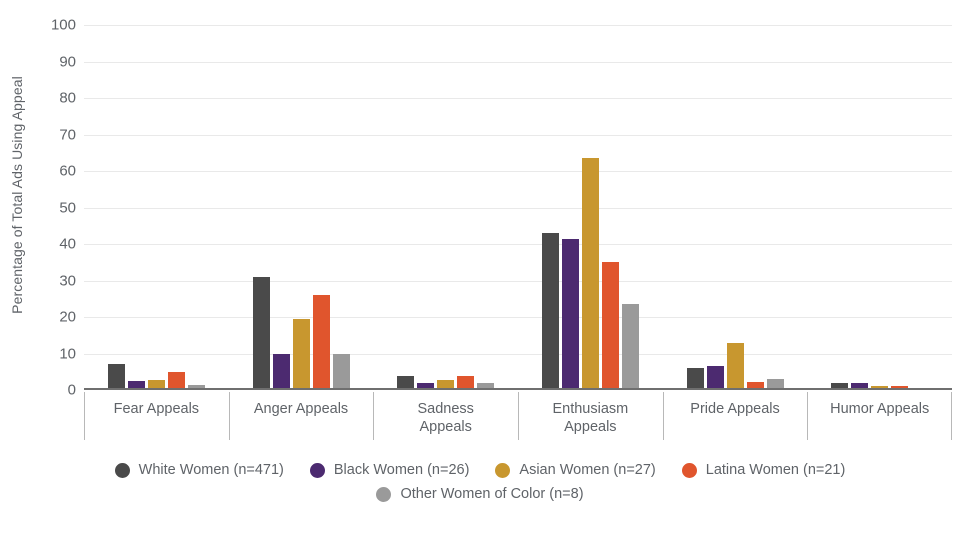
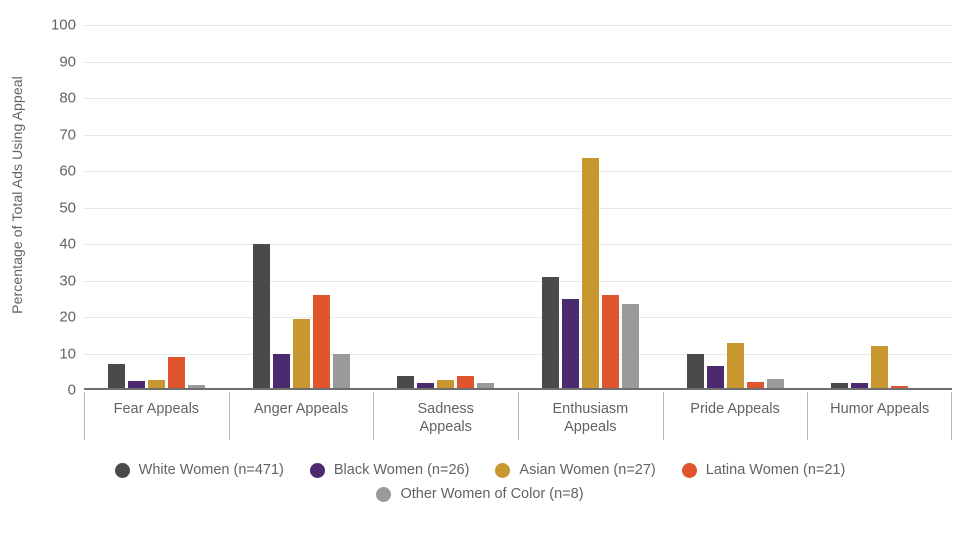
Latina Women (n=21)/Fear Appeals: 5 -> 9
White Women (n=471)/Anger Appeals: 31 -> 40
White Women (n=471)/Enthusiasm Appeals: 43 -> 31
Black Women (n=26)/Enthusiasm Appeals: 42 -> 25
Latina Women (n=21)/Enthusiasm Appeals: 35 -> 26
White Women (n=471)/Pride Appeals: 6 -> 10
Asian Women (n=27)/Humor Appeals: 1 -> 12
